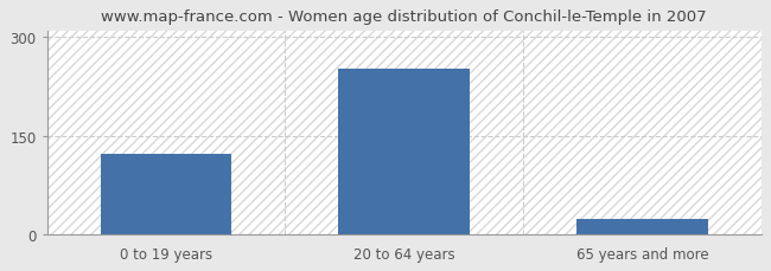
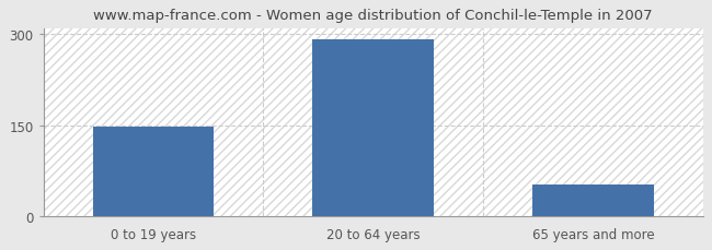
0 to 19 years: 122 -> 147
20 to 64 years: 252 -> 291
65 years and more: 24 -> 52
